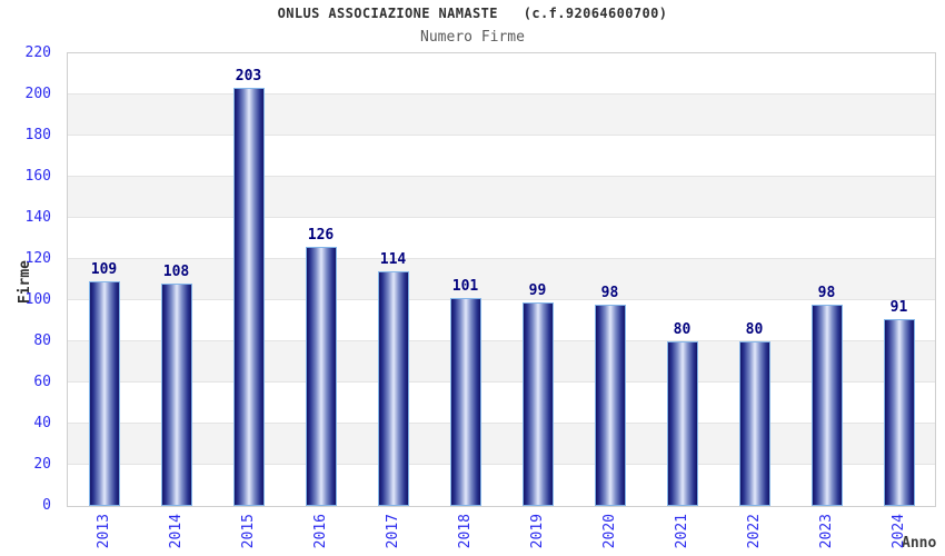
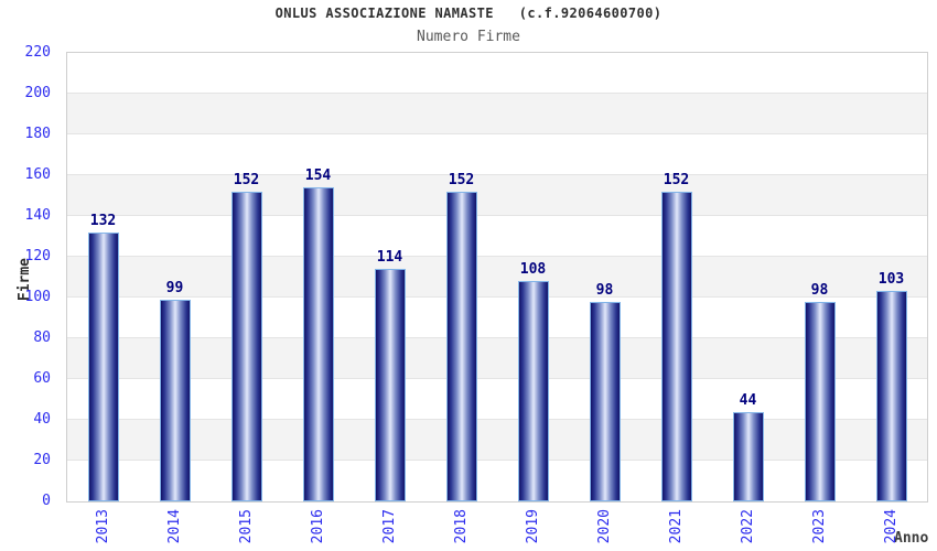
2013: 109 -> 132
2014: 108 -> 99
2015: 203 -> 152
2016: 126 -> 154
2018: 101 -> 152
2019: 99 -> 108
2021: 80 -> 152
2022: 80 -> 44
2024: 91 -> 103
